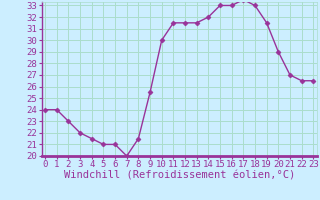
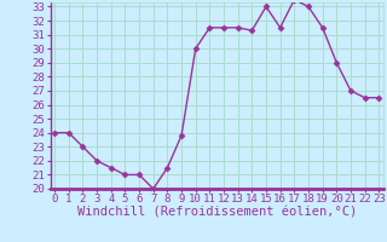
9: 25.5 -> 23.8
14: 32.0 -> 31.3
16: 33.0 -> 31.5
